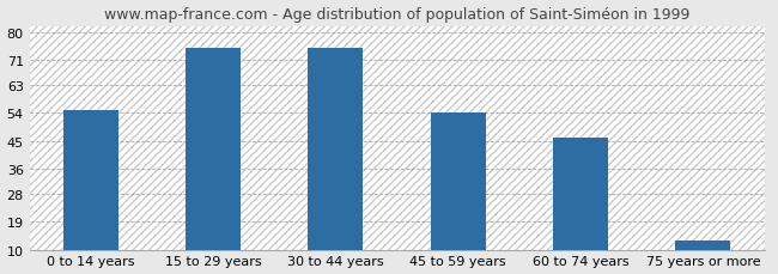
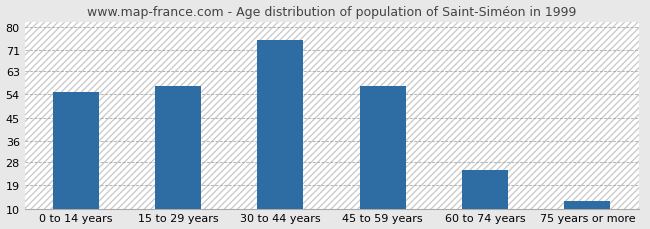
15 to 29 years: 75 -> 57
45 to 59 years: 54 -> 57
60 to 74 years: 46 -> 25
